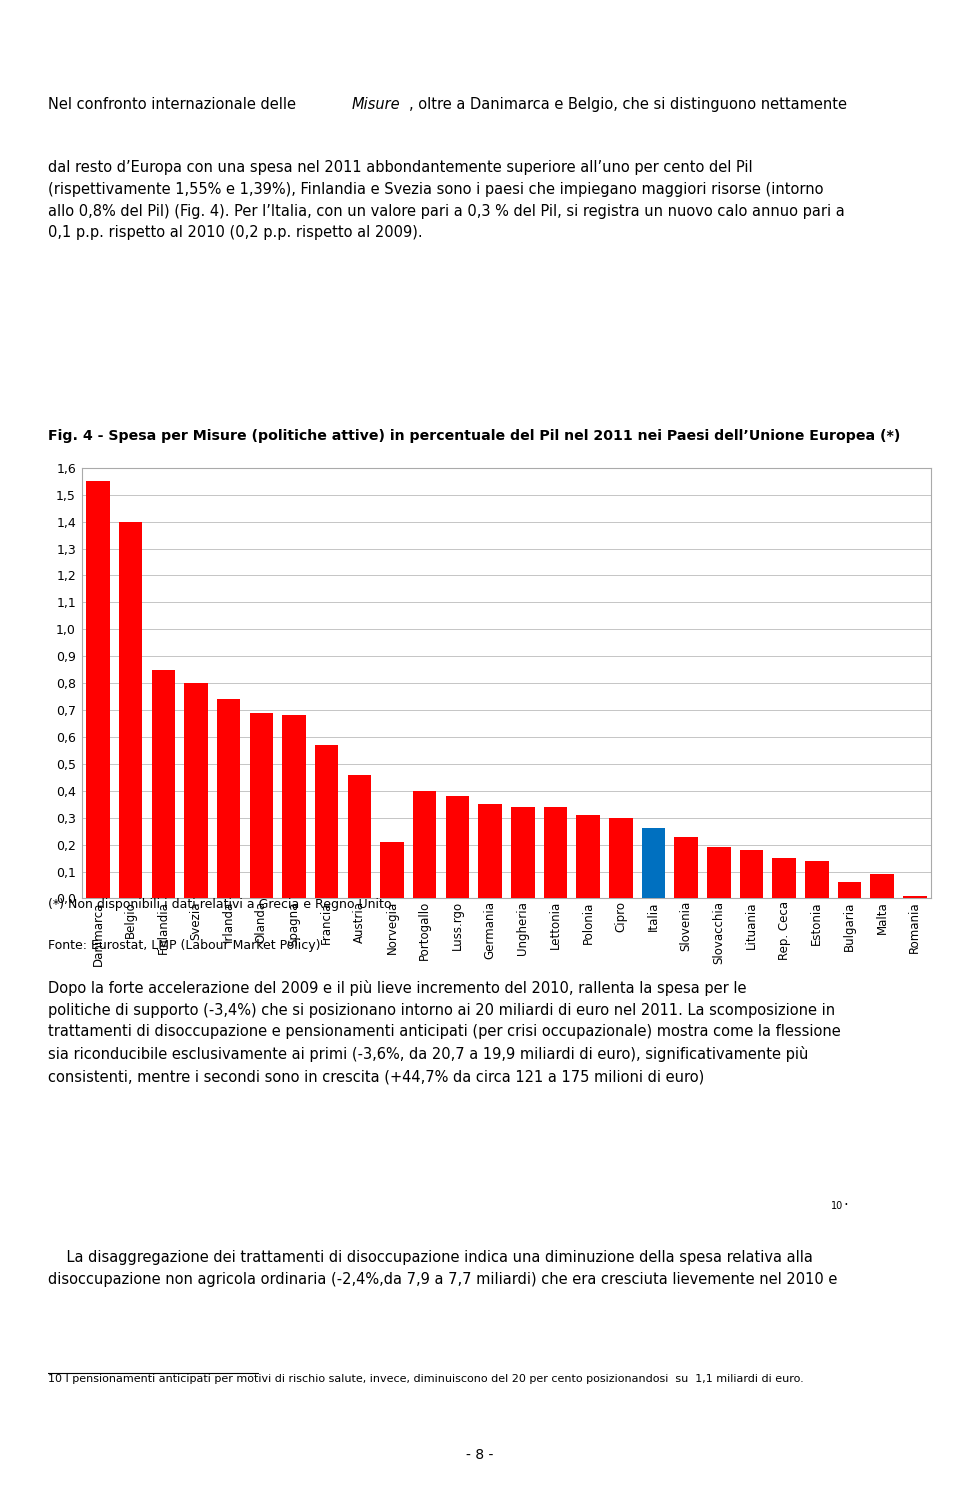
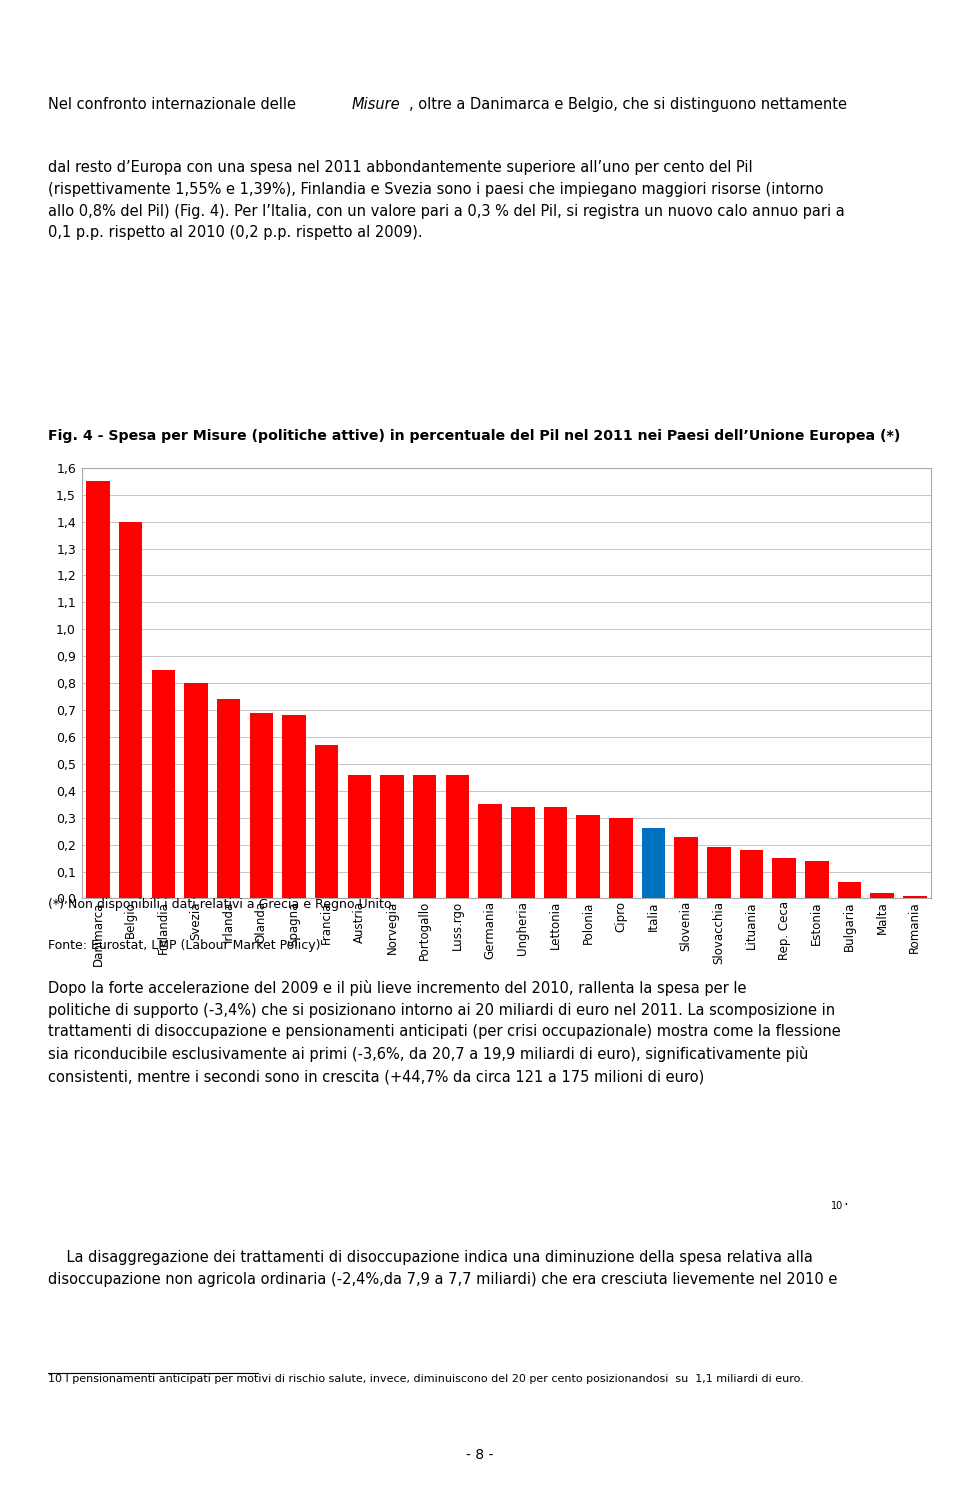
Norvegia: 0,21 -> 0,46
Portogallo: 0,40 -> 0,46
Luss.rgo: 0,38 -> 0,46
Malta: 0,09 -> 0,02
